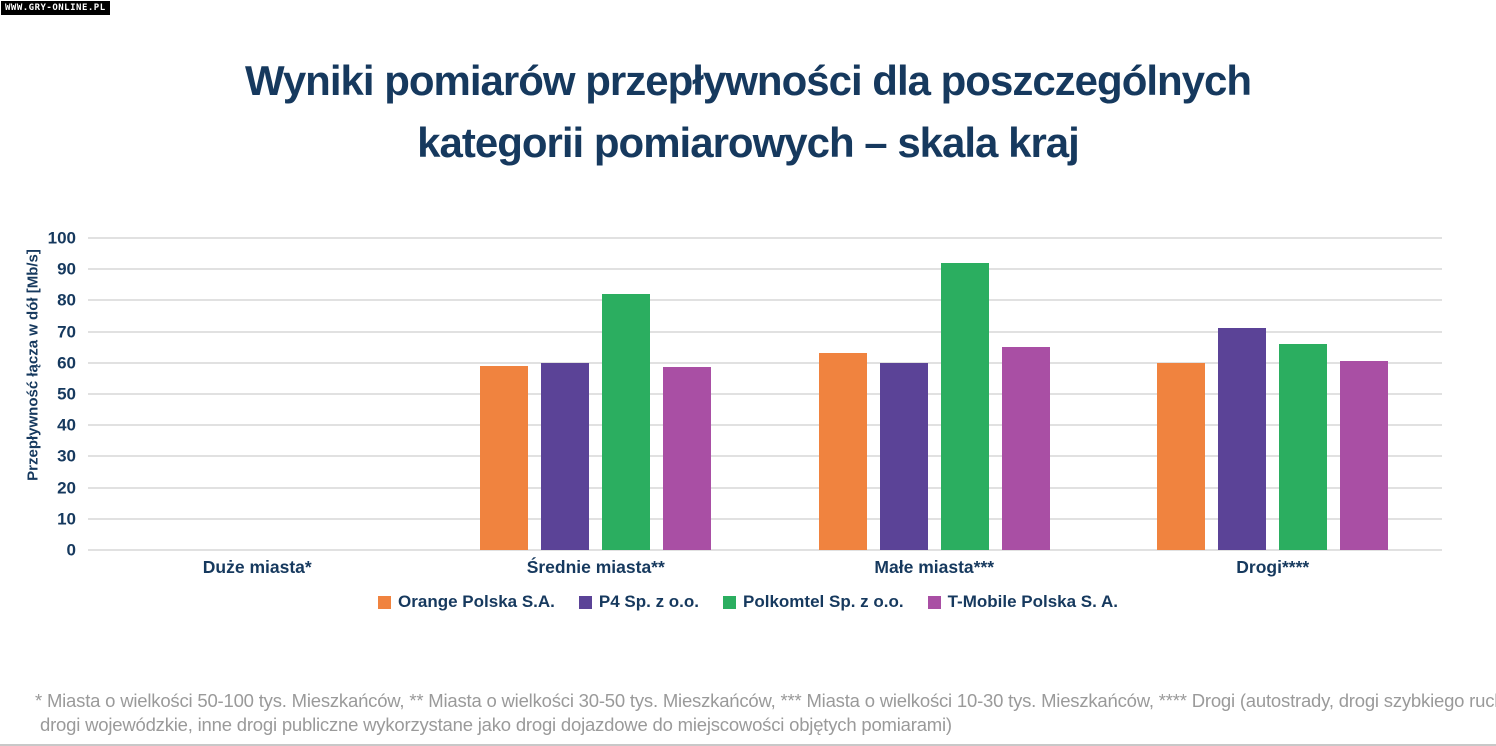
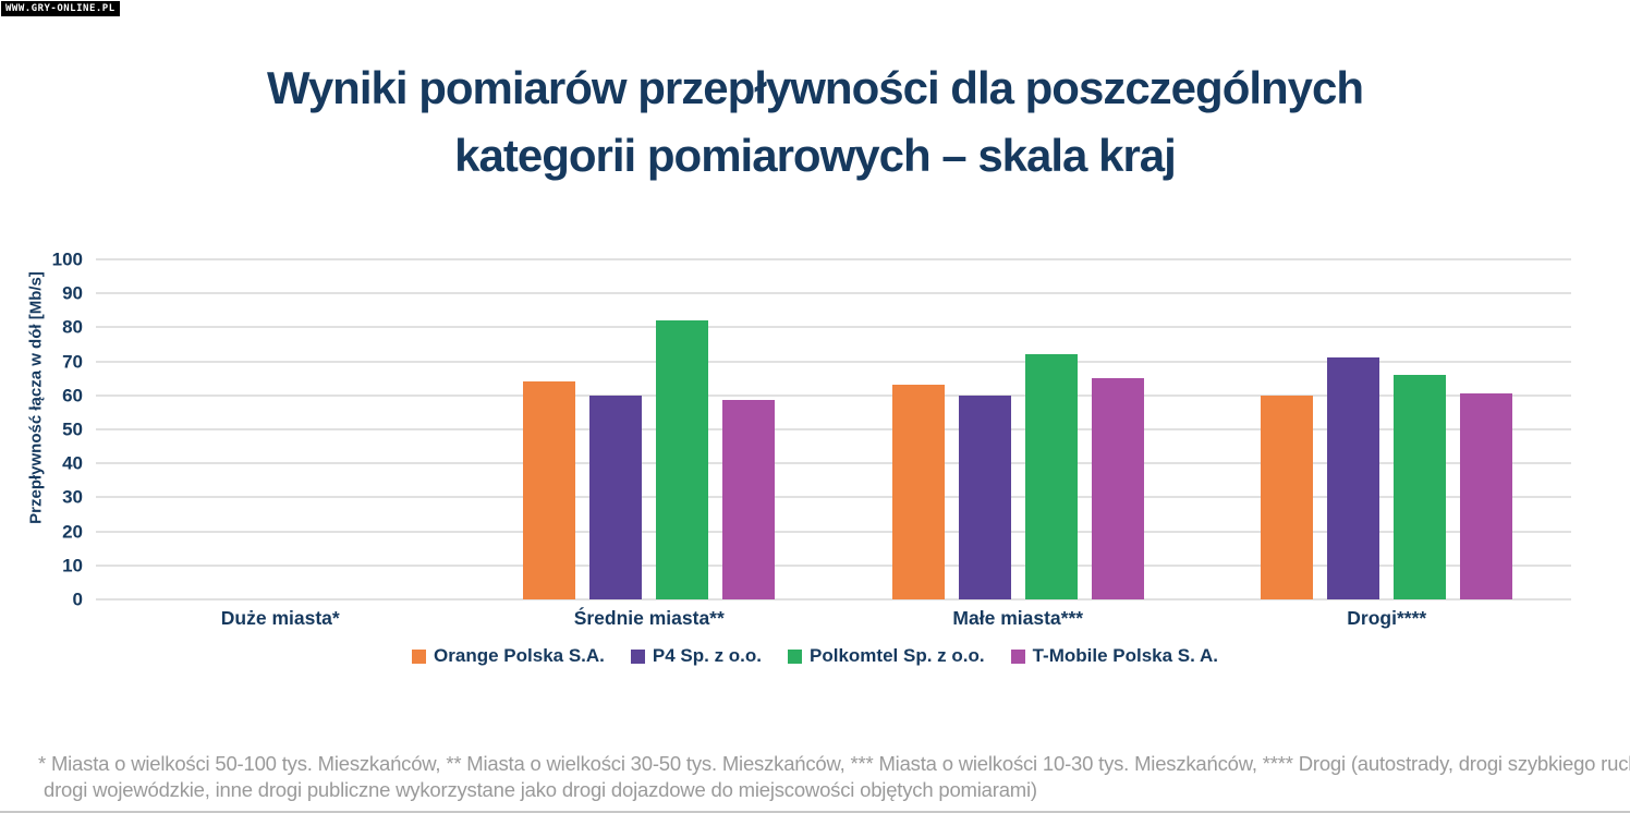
Orange Polska S.A./Średnie miasta**: 59 -> 64
Polkomtel Sp. z o.o./Małe miasta***: 92 -> 72
